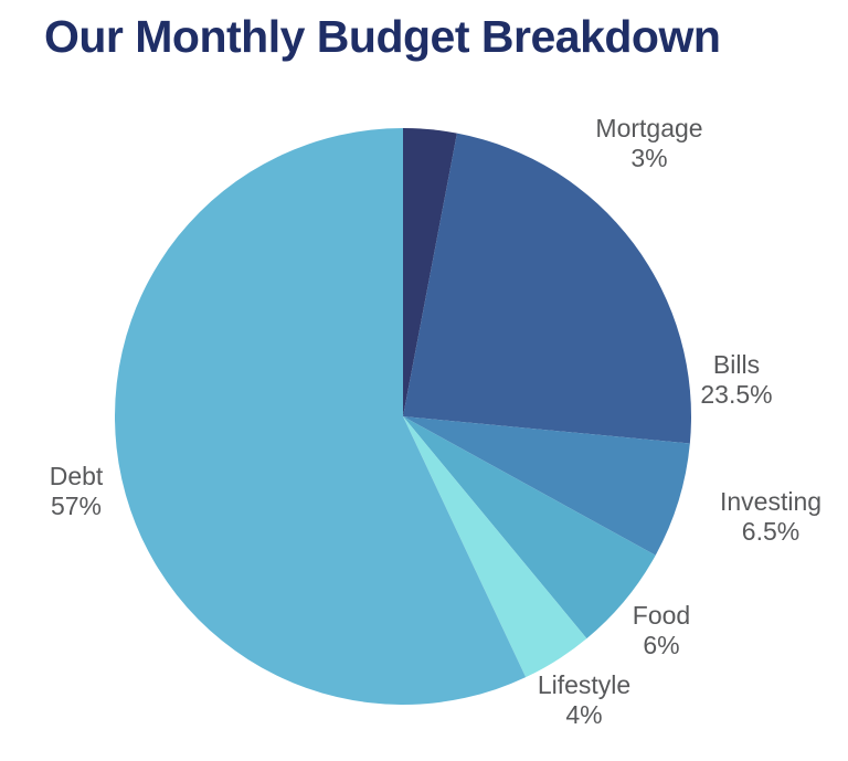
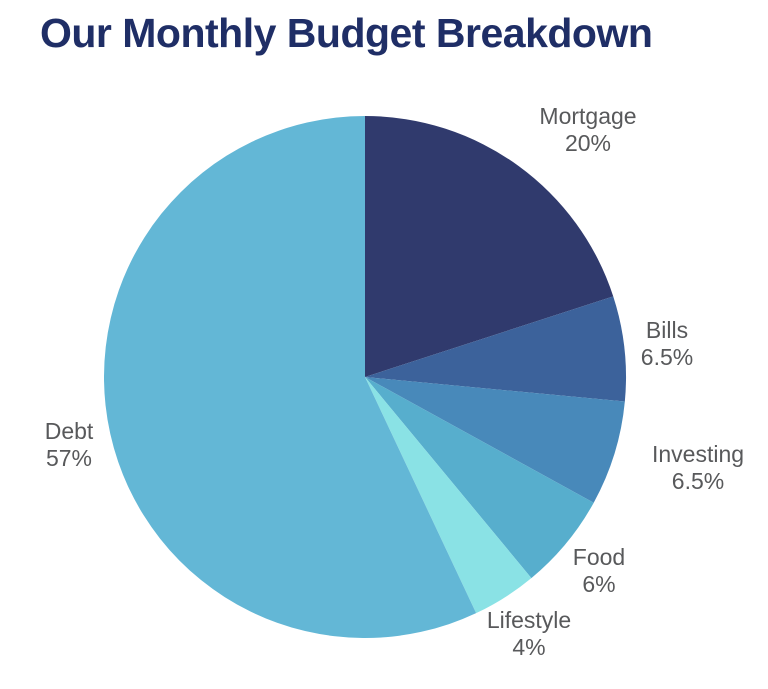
Mortgage: 3% -> 20%
Bills: 23.5% -> 6.5%
